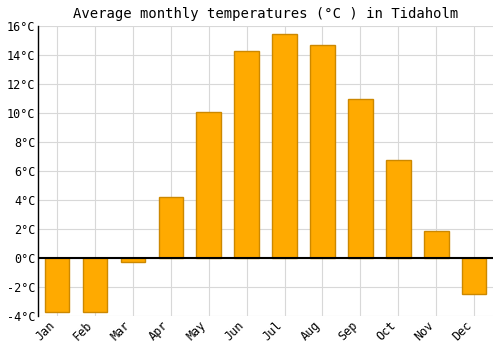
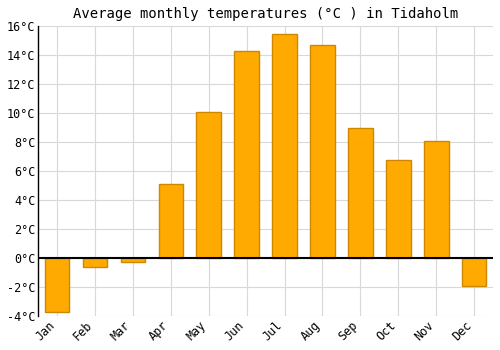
Feb: -3.7°C -> -0.6°C
Apr: 4.2°C -> 5.1°C
Sep: 11.0°C -> 9.0°C
Nov: 1.9°C -> 8.1°C
Dec: -2.5°C -> -1.9°C
